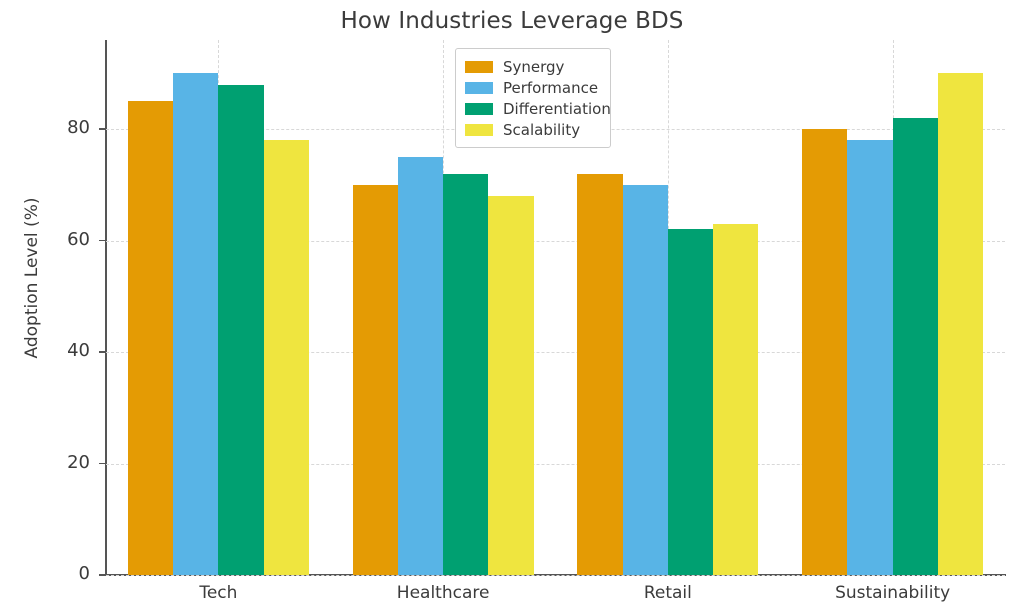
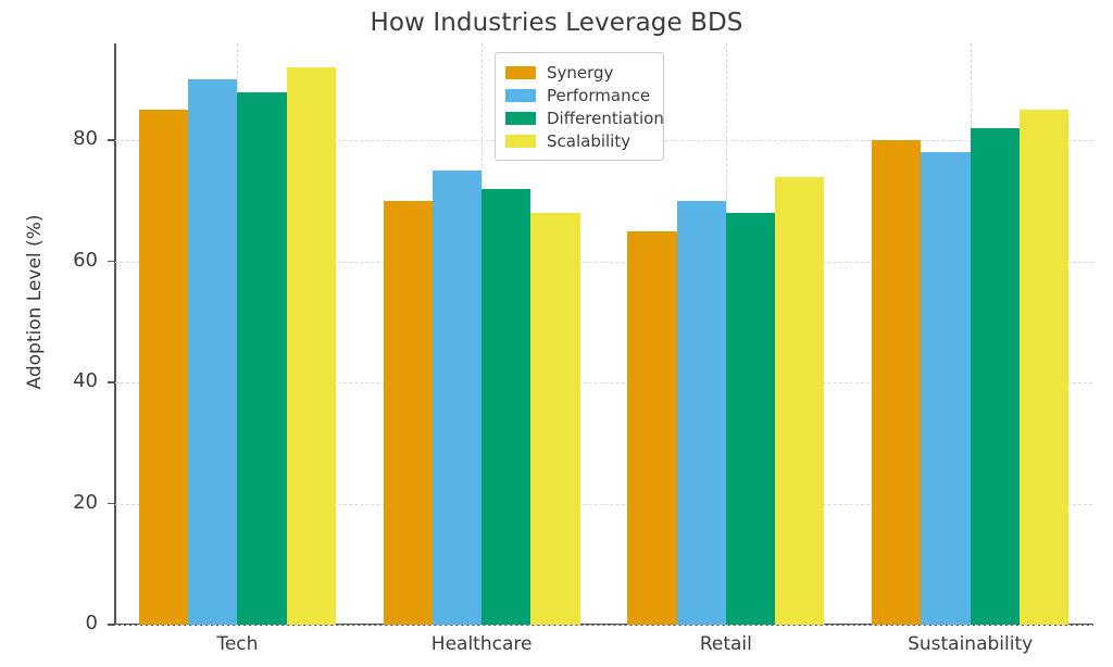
Scalability/Tech: 78 -> 92
Synergy/Retail: 72 -> 65
Differentiation/Retail: 62 -> 68
Scalability/Retail: 63 -> 74
Scalability/Sustainability: 90 -> 85
